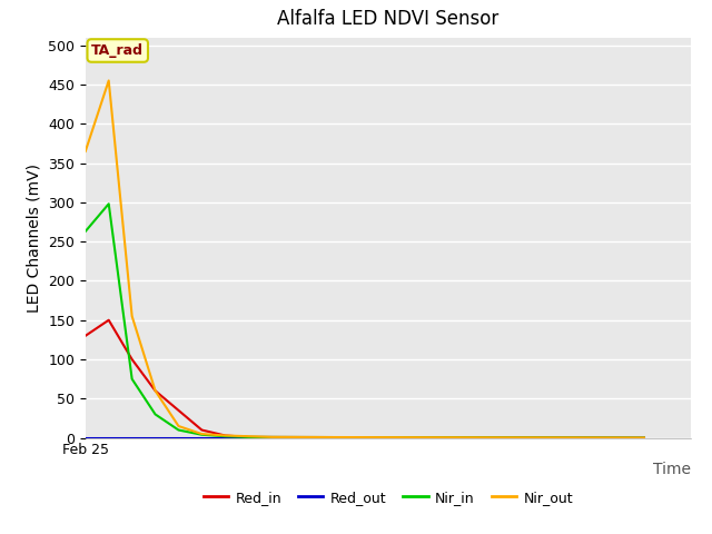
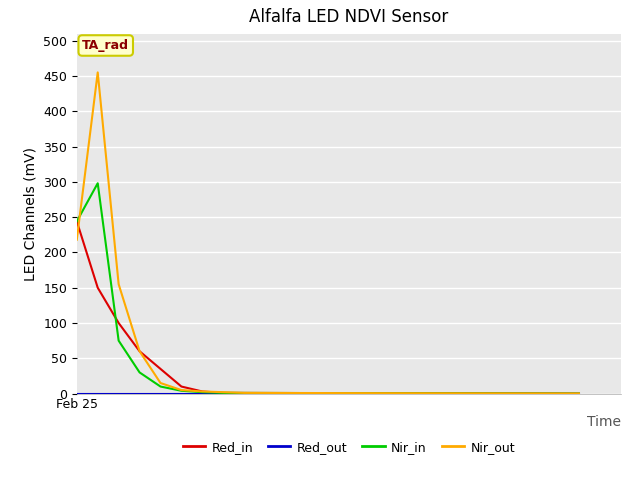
Red_in/Feb 25: 130 -> 244
Nir_in/Feb 25: 263 -> 244
Nir_out/Feb 25: 365 -> 218
